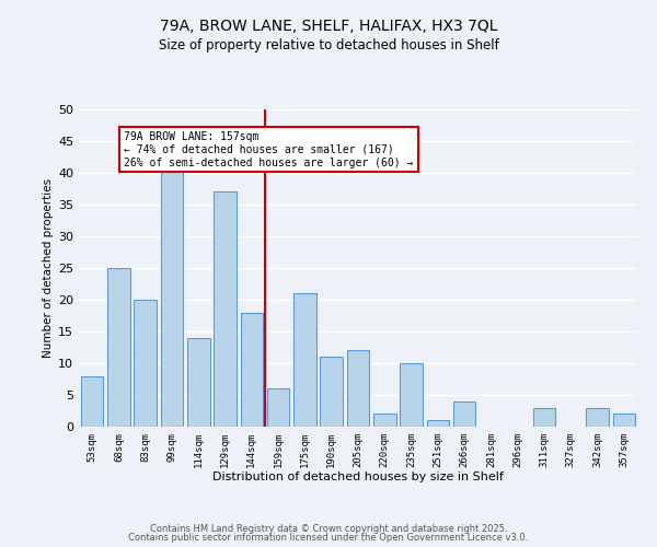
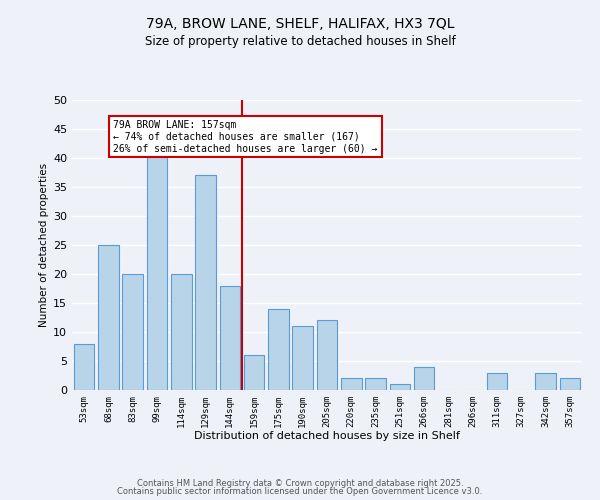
114sqm: 14 -> 20
175sqm: 21 -> 14
235sqm: 10 -> 2
